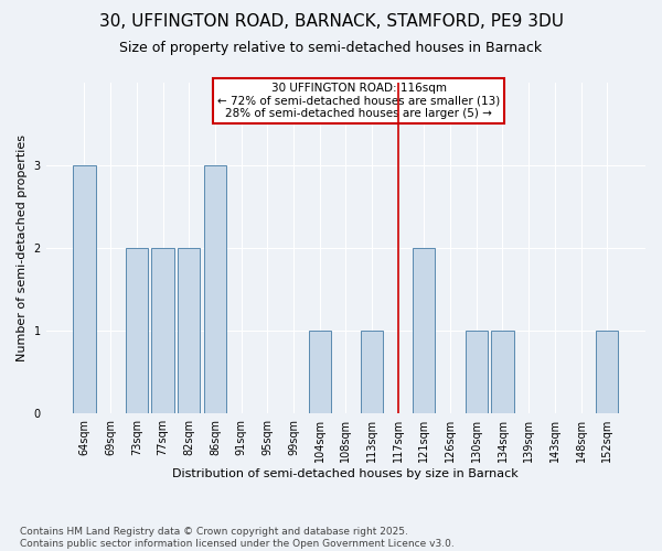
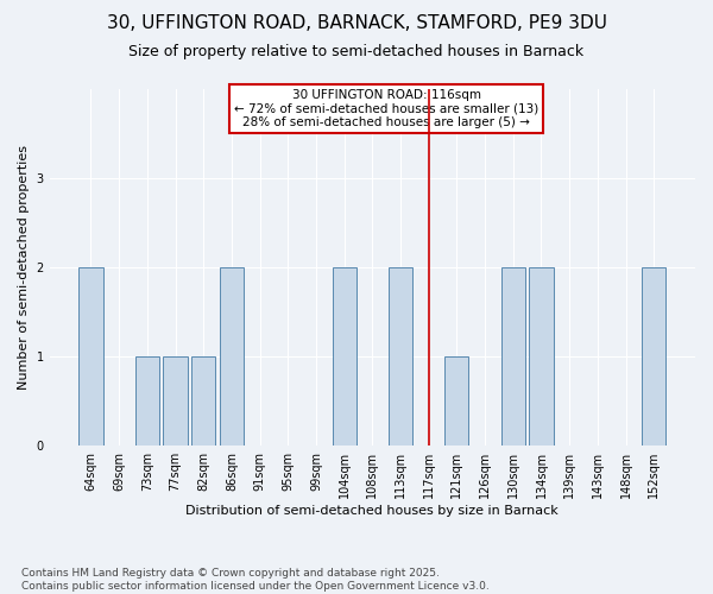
64sqm: 3 -> 2
73sqm: 2 -> 1
77sqm: 2 -> 1
82sqm: 2 -> 1
86sqm: 3 -> 2
104sqm: 1 -> 2
113sqm: 1 -> 2
121sqm: 2 -> 1
130sqm: 1 -> 2
134sqm: 1 -> 2
152sqm: 1 -> 2
